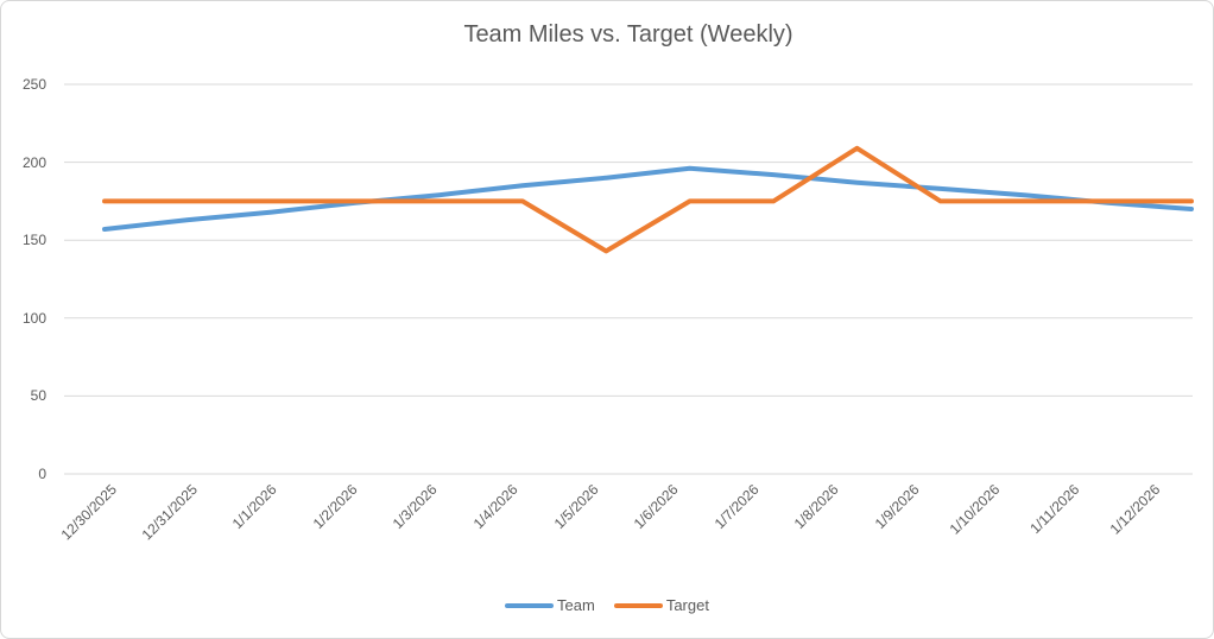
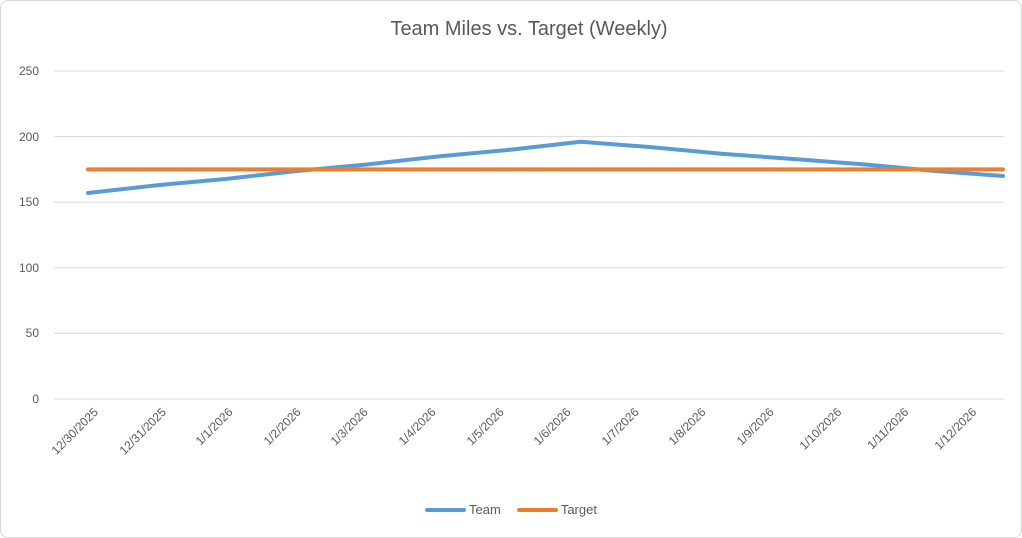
Target/1/5/2026: 143 -> 175
Target/1/8/2026: 209 -> 175
